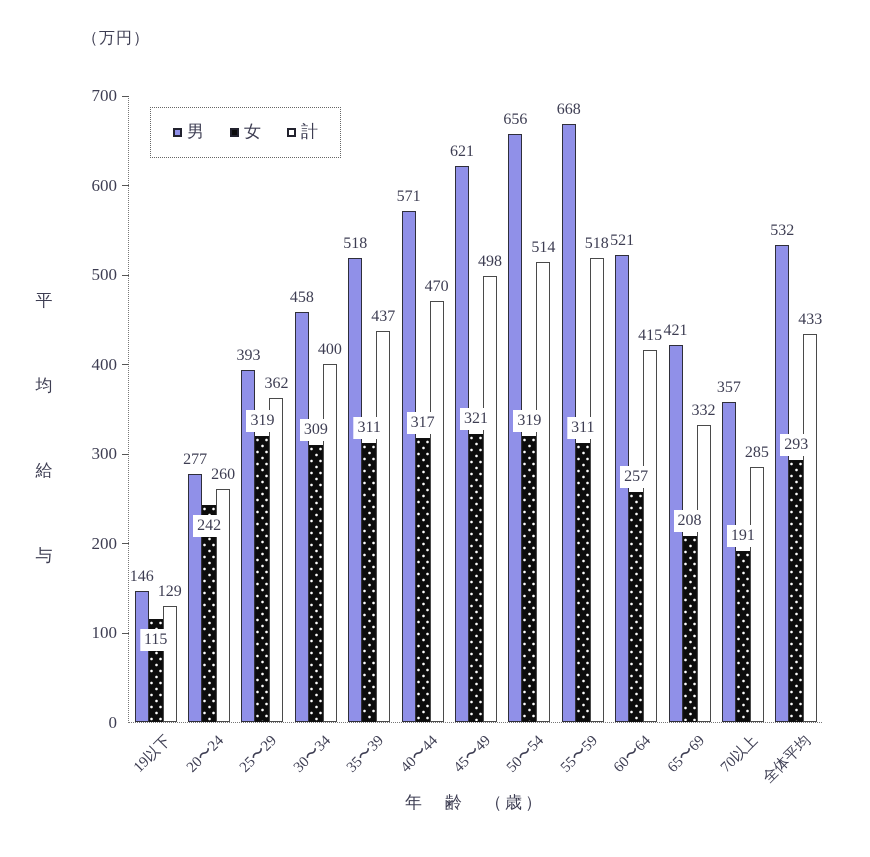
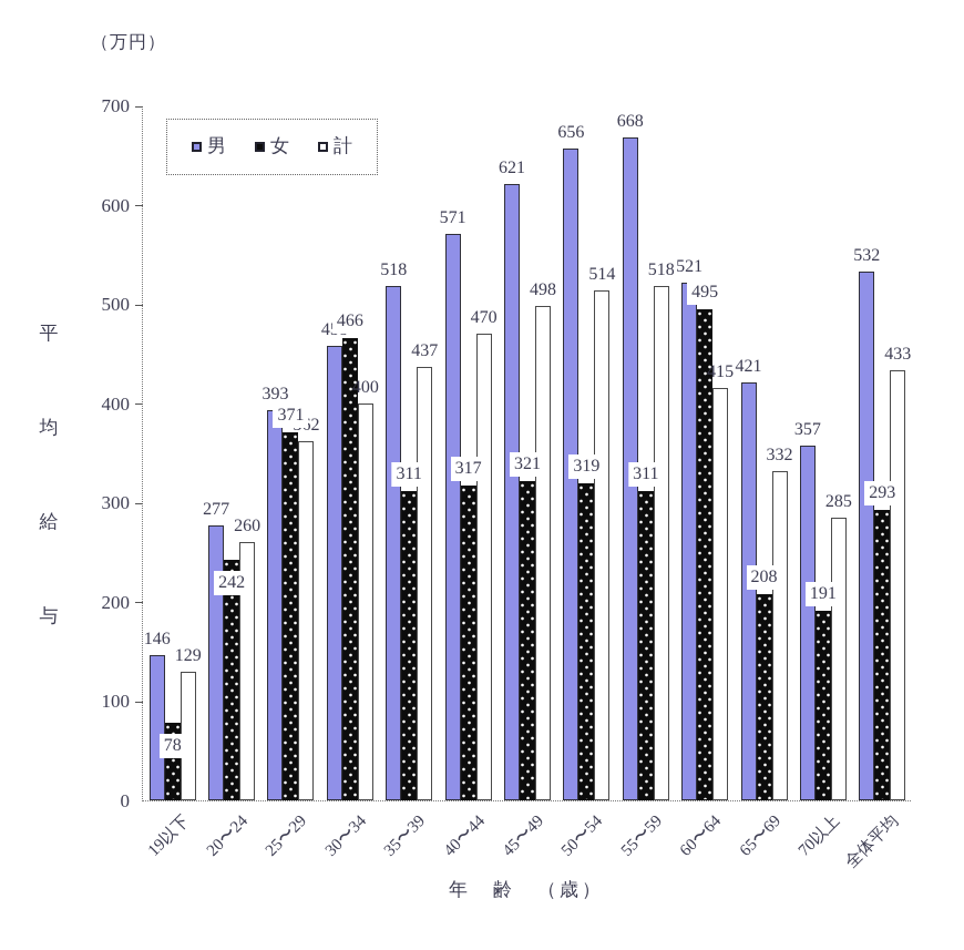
女/19以下: 115 -> 78
女/25〜29: 319 -> 371
女/30〜34: 309 -> 466
女/60〜64: 257 -> 495
